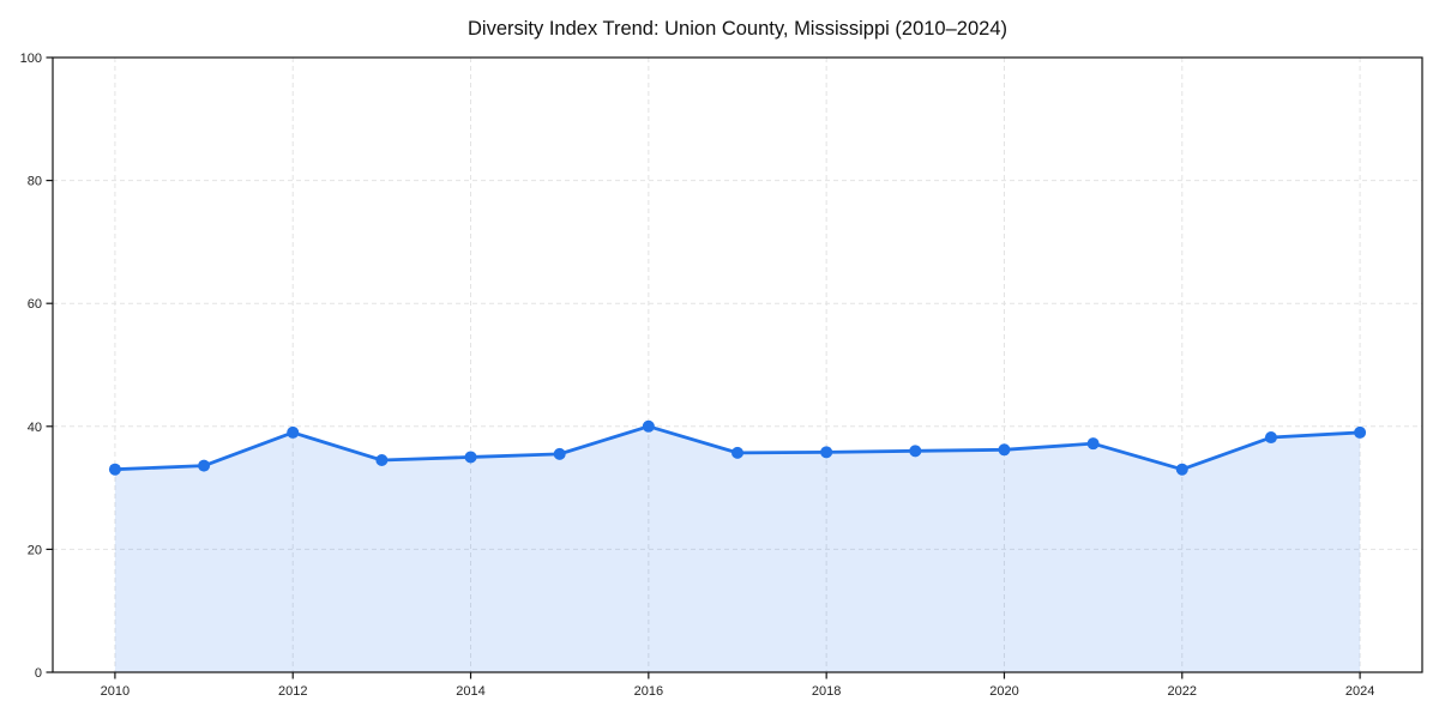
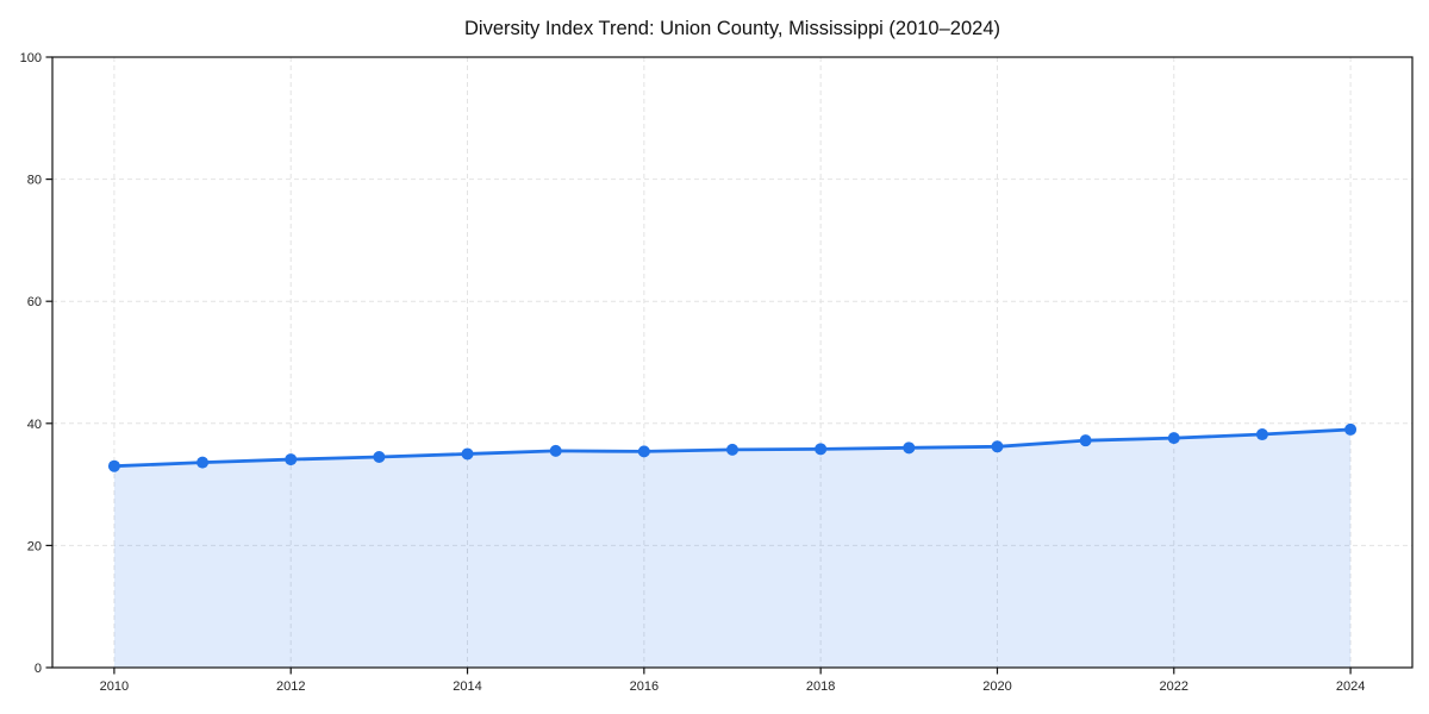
2012: 39 -> 34
2016: 40 -> 35
2022: 33 -> 38
